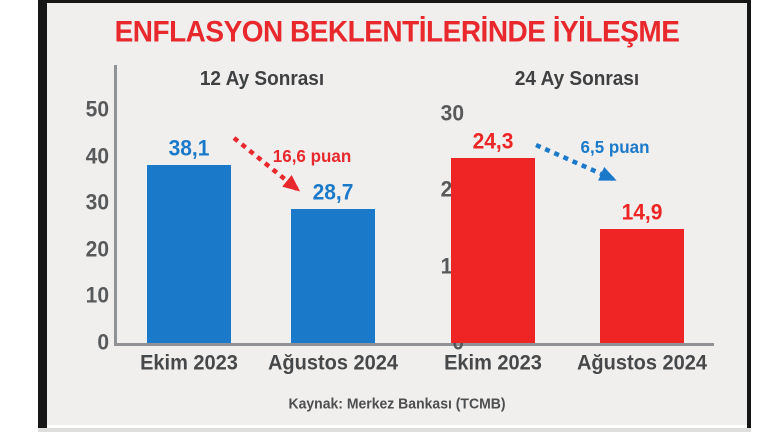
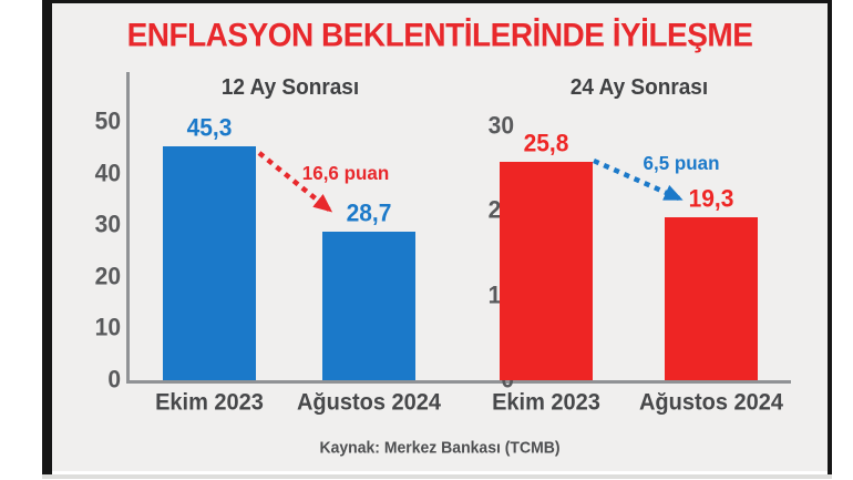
12 Ay Sonrası/Ekim 2023: 38,1 -> 45,3
24 Ay Sonrası/Ekim 2023: 24,3 -> 25,8
24 Ay Sonrası/Ağustos 2024: 14,9 -> 19,3
